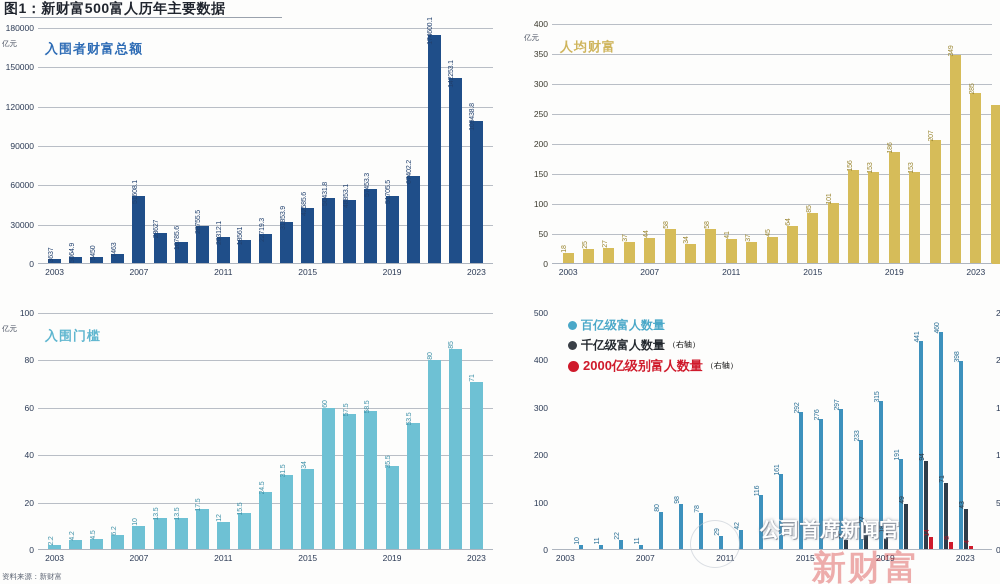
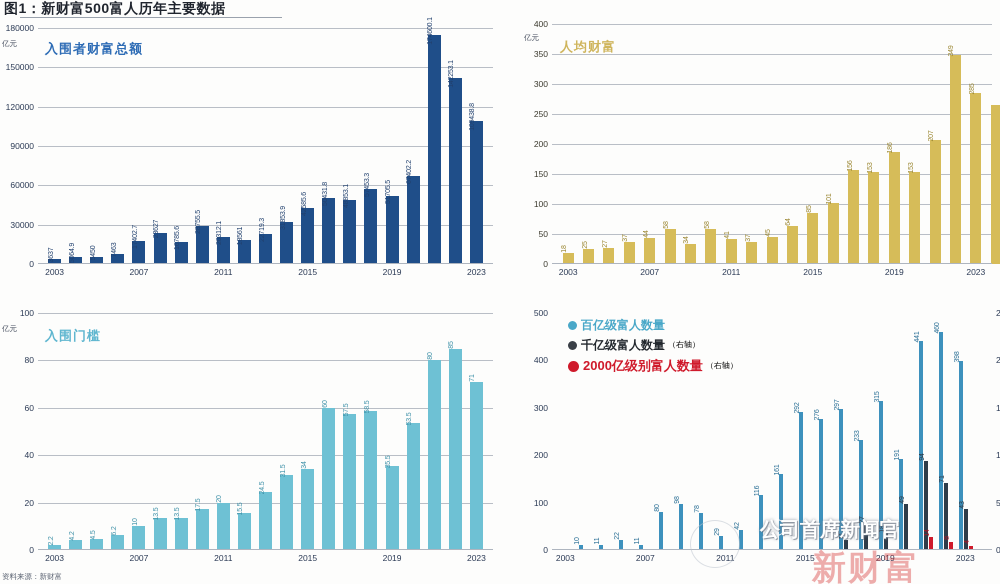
入围者财富总额/2007: 51608.1 -> 17402.7
入围门槛/2011: 12 -> 20
